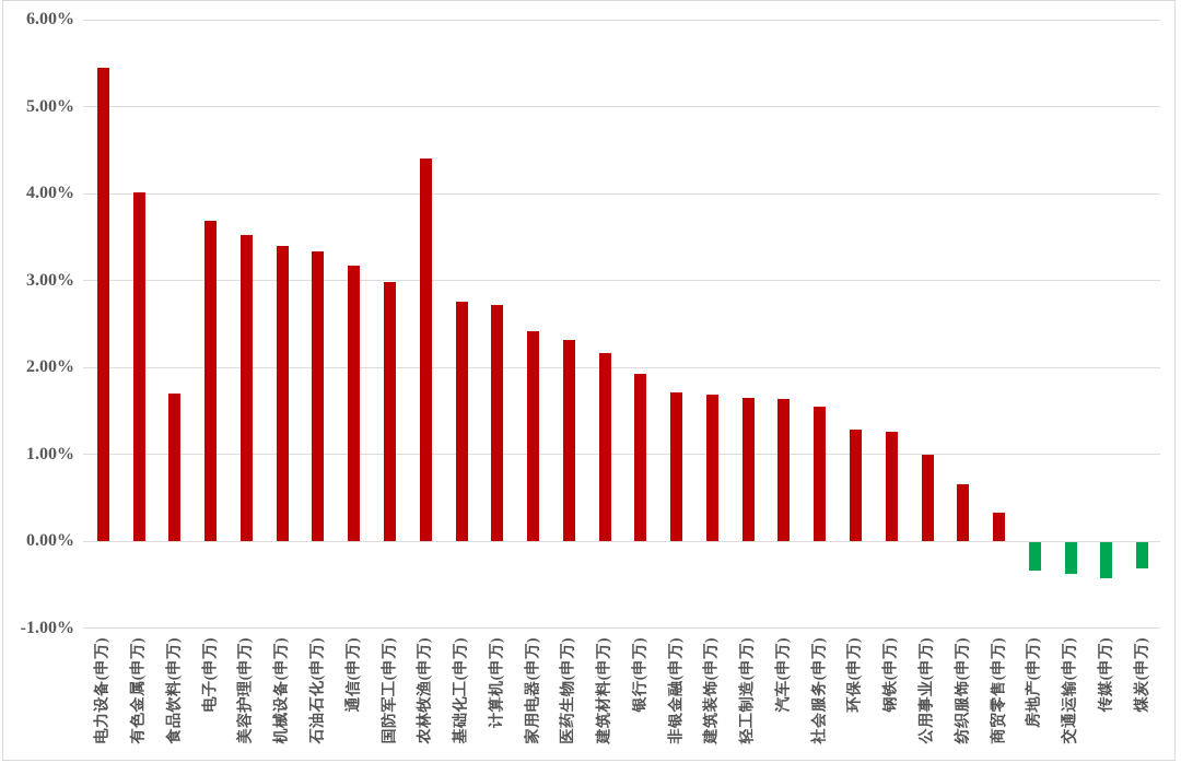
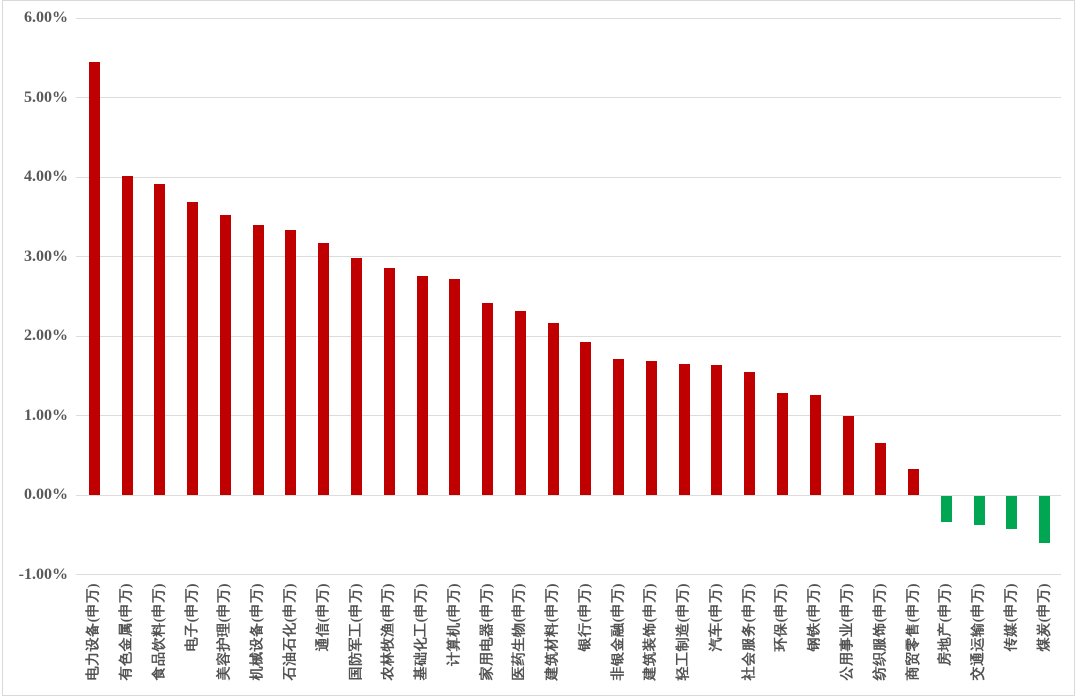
食品饮料(申万): 1.7% -> 3.9%
农林牧渔(申万): 4.4% -> 2.9%
煤炭(申万): -0.3% -> -0.6%
